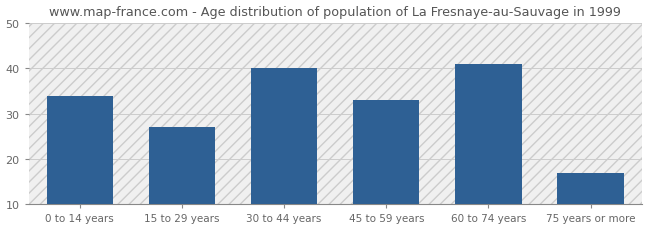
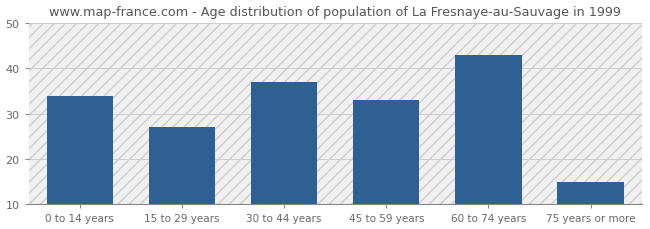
30 to 44 years: 40 -> 37
60 to 74 years: 41 -> 43
75 years or more: 17 -> 15
